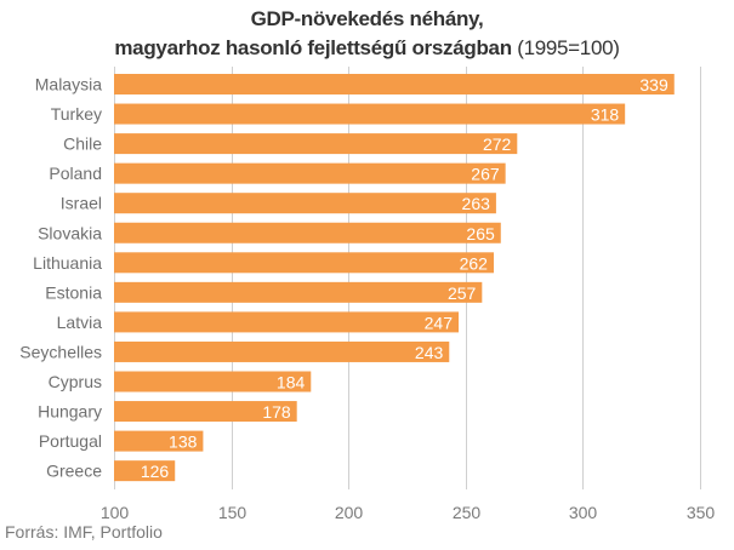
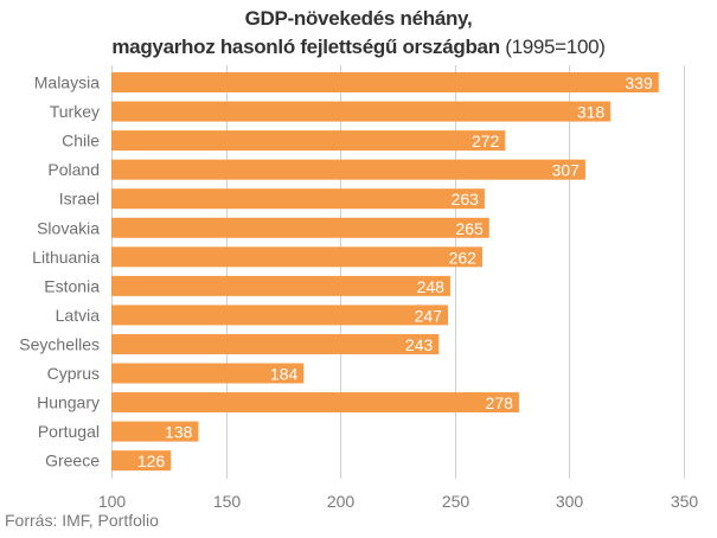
Poland: 267 -> 307
Estonia: 257 -> 248
Hungary: 178 -> 278
